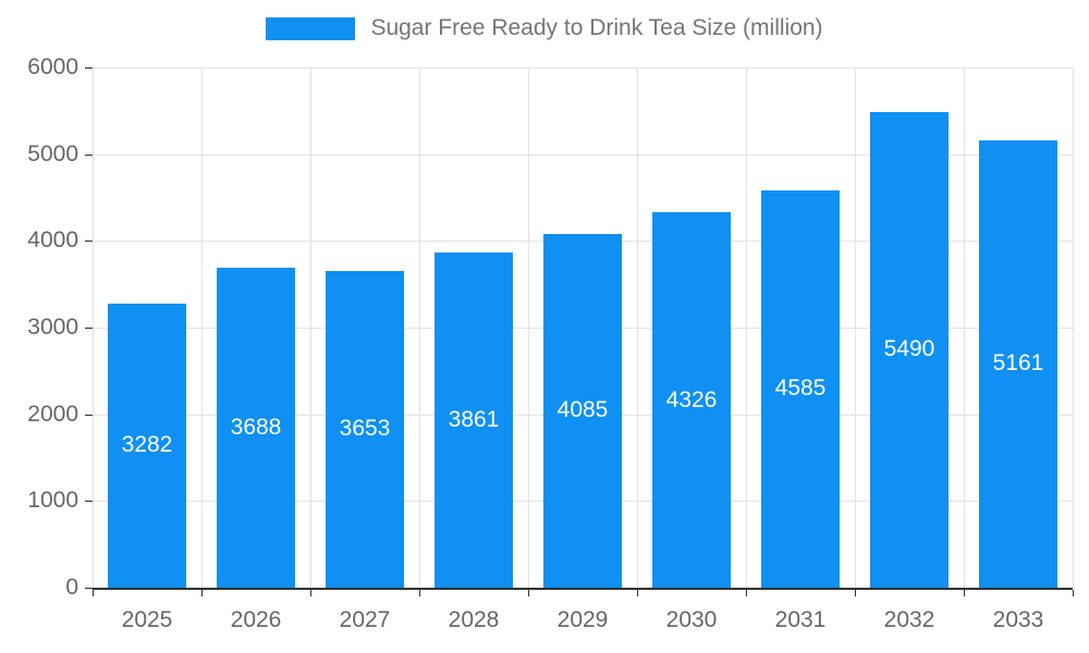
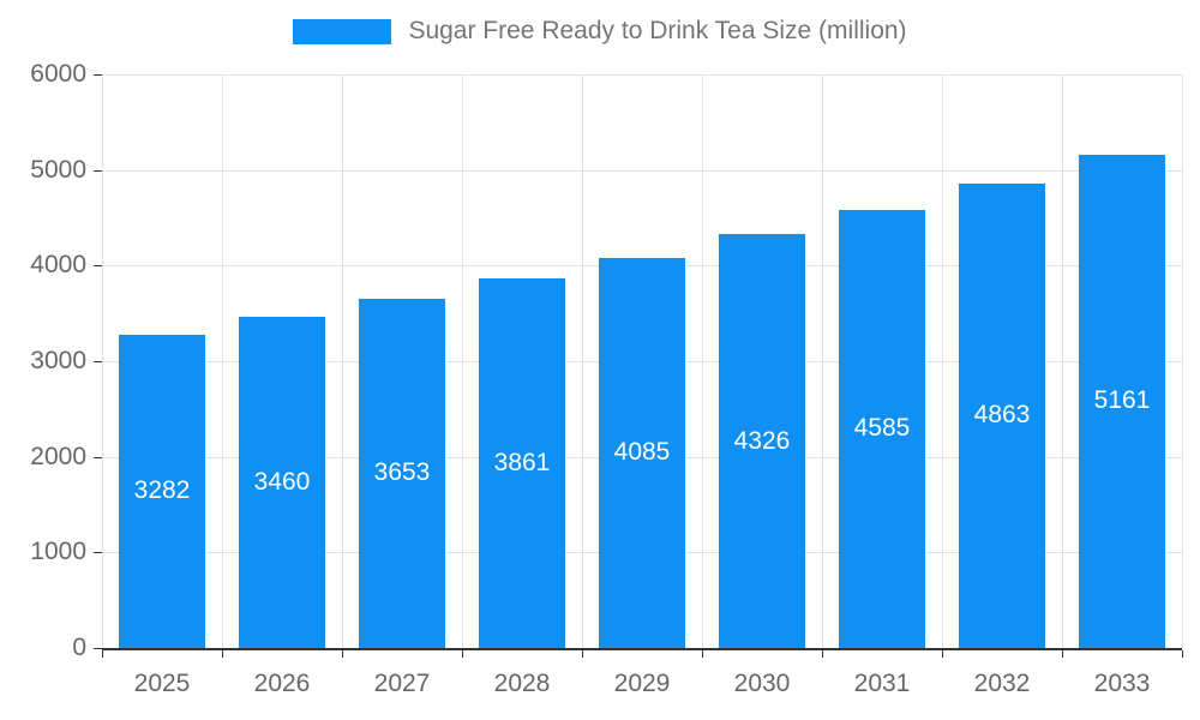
2026: 3688 -> 3460
2032: 5490 -> 4863
